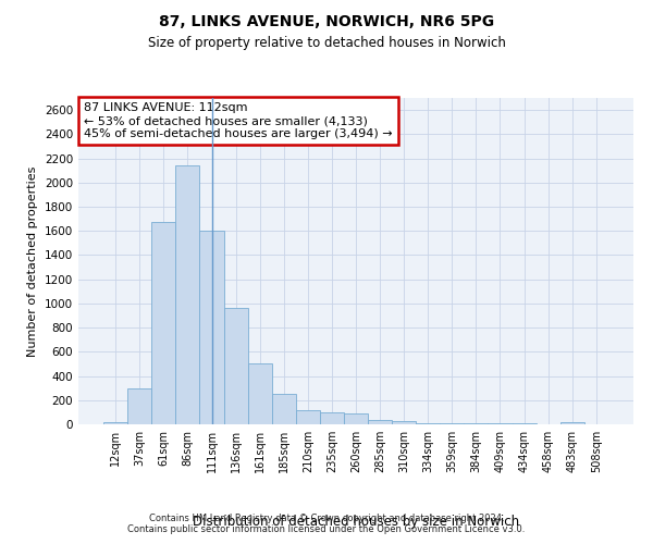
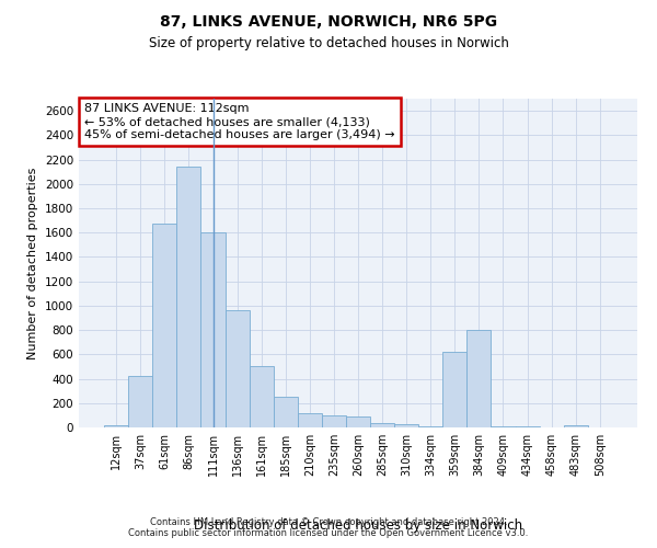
37sqm: 300 -> 420
359sqm: 10 -> 620
384sqm: 10 -> 800
